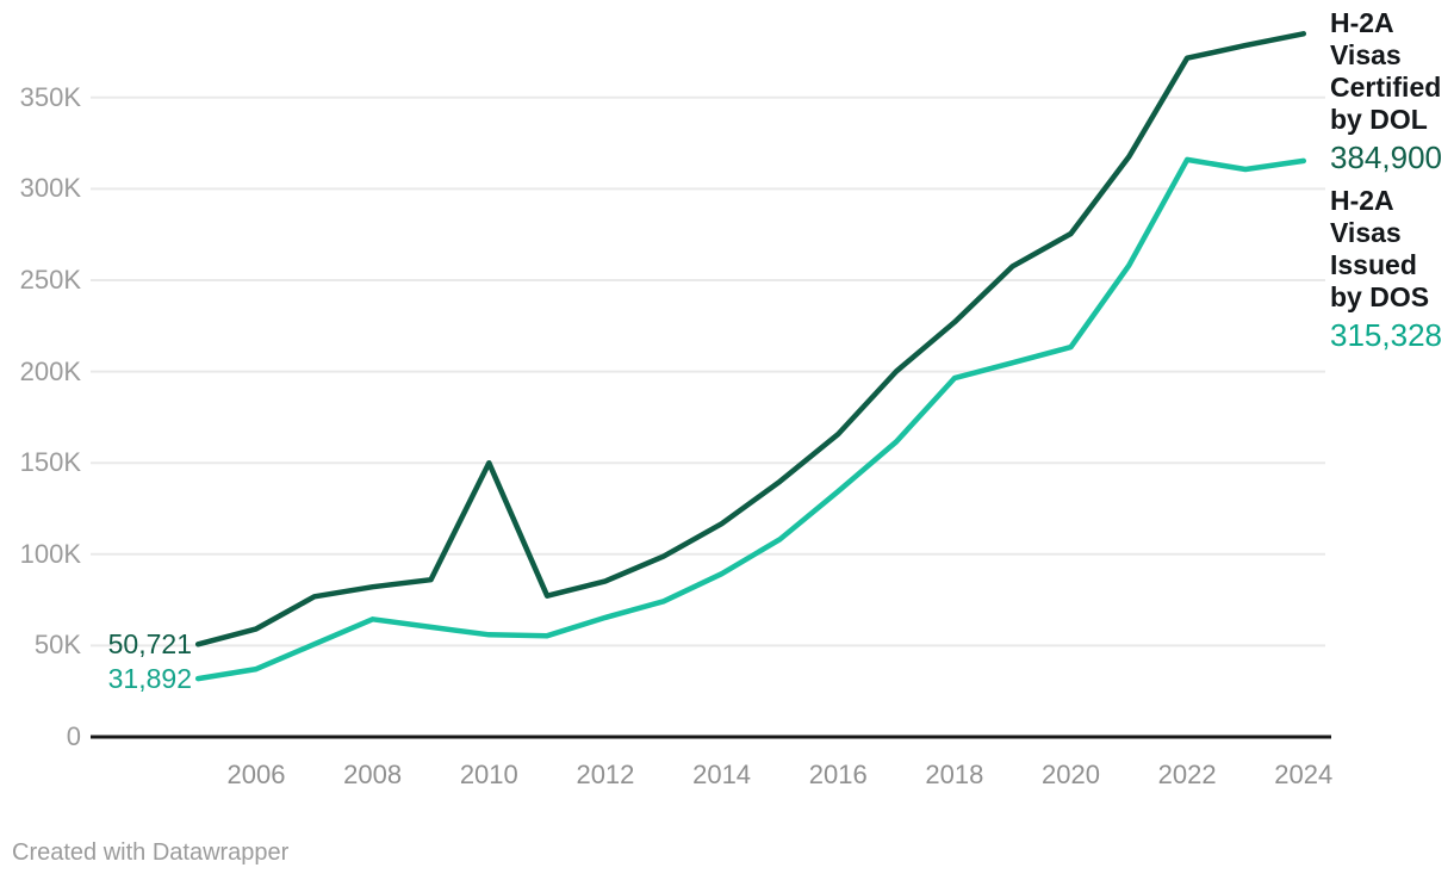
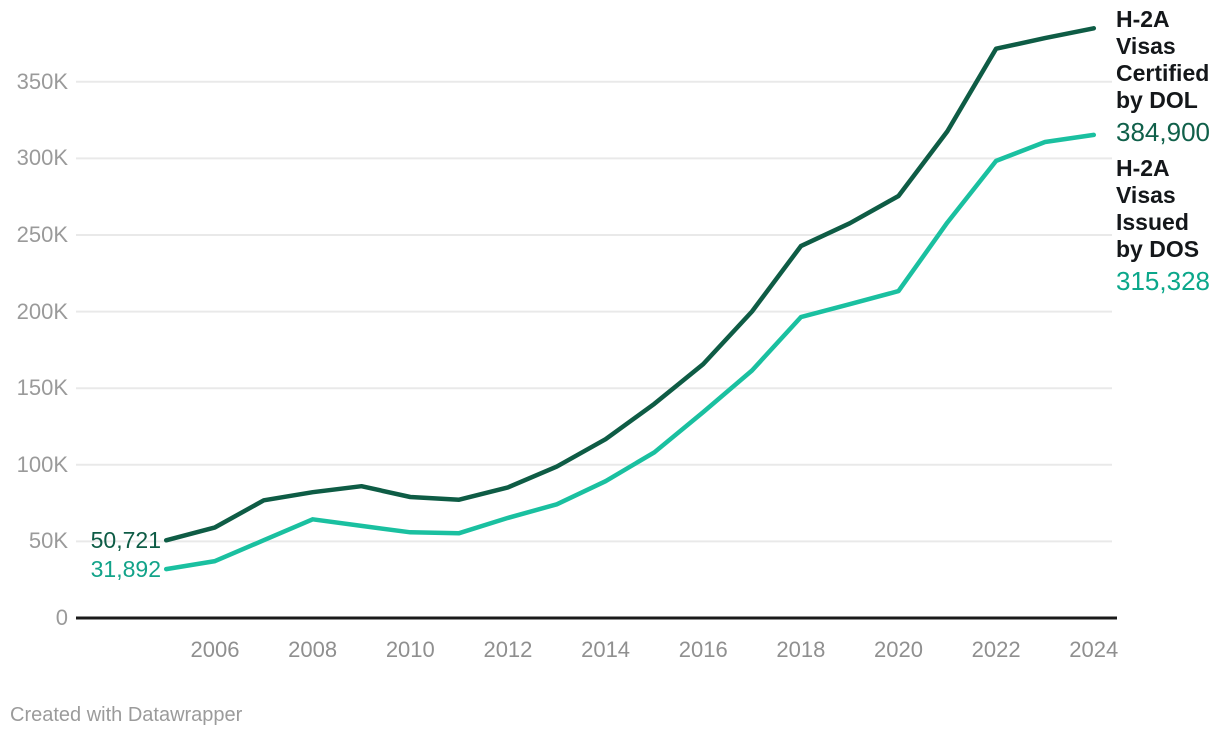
H-2A Visas Certified by DOL/2010: 150K -> 79K
H-2A Visas Certified by DOL/2018: 227K -> 243K
H-2A Visas Issued by DOS/2022: 316K -> 298K
